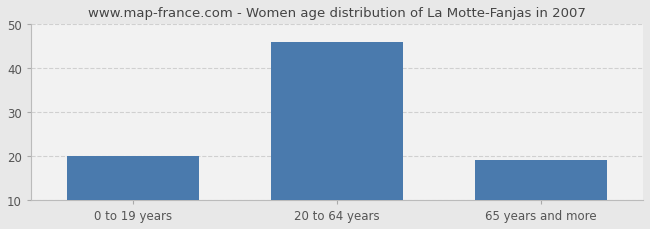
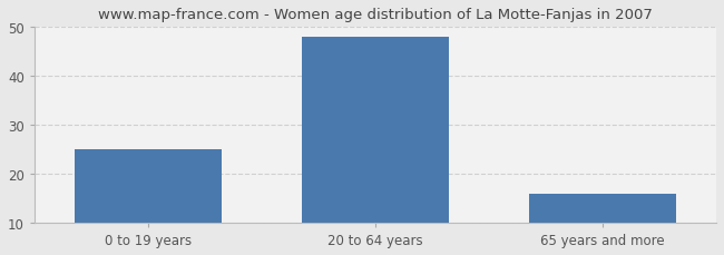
0 to 19 years: 20 -> 25
20 to 64 years: 46 -> 48
65 years and more: 19 -> 16
